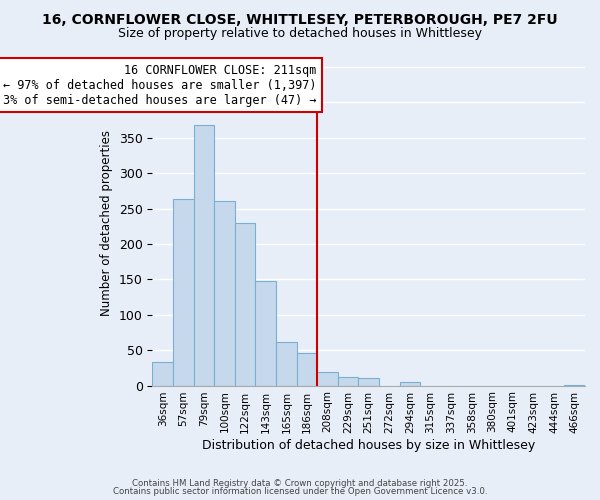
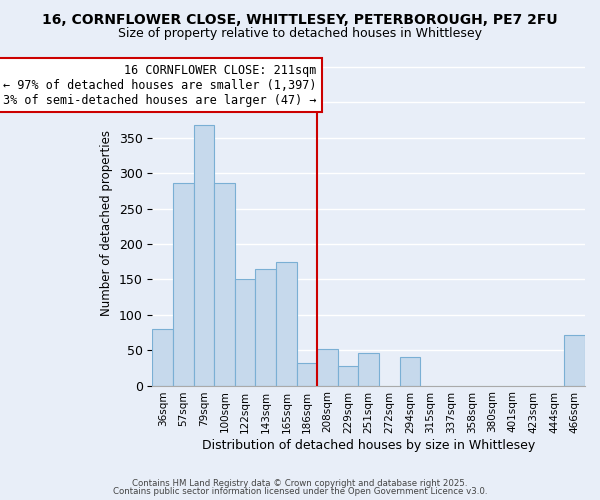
36sqm: 33 -> 80
57sqm: 263 -> 286
100sqm: 261 -> 286
122sqm: 229 -> 150
143sqm: 148 -> 164
165sqm: 61 -> 174
186sqm: 46 -> 32
208sqm: 19 -> 52
229sqm: 12 -> 28
251sqm: 10 -> 46
294sqm: 5 -> 40
466sqm: 1 -> 72
